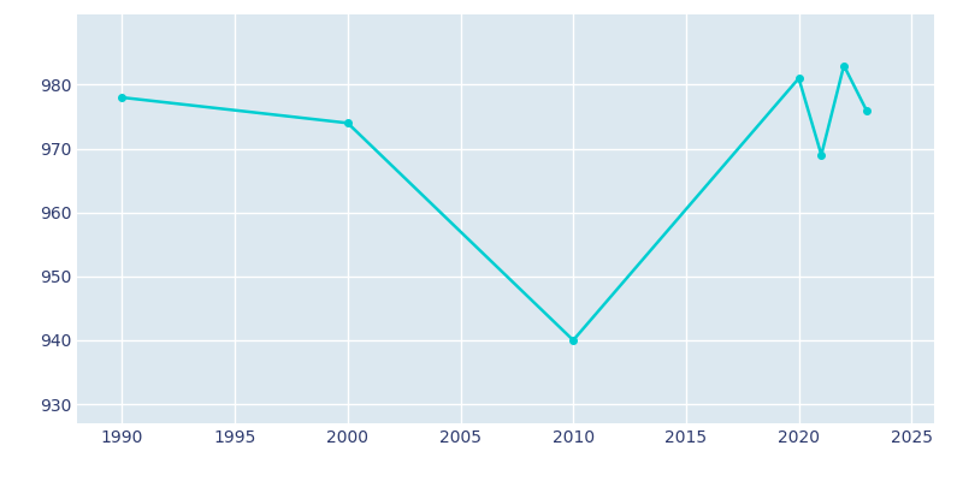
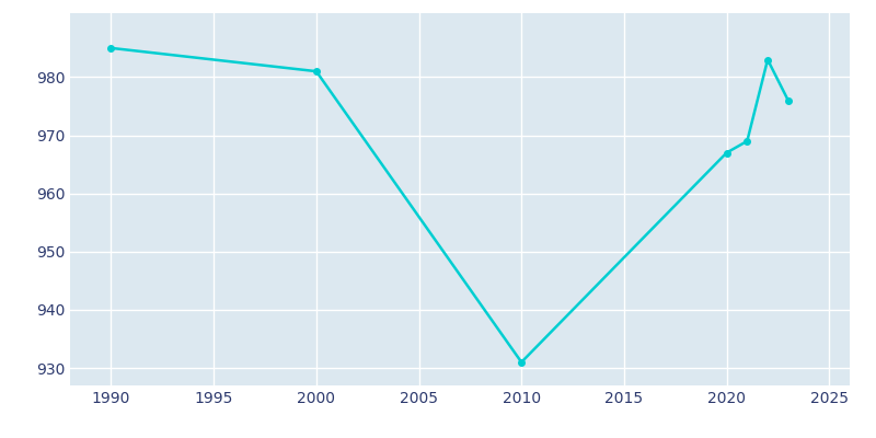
1990: 978 -> 985
2000: 974 -> 981
2010: 940 -> 931
2020: 981 -> 967
